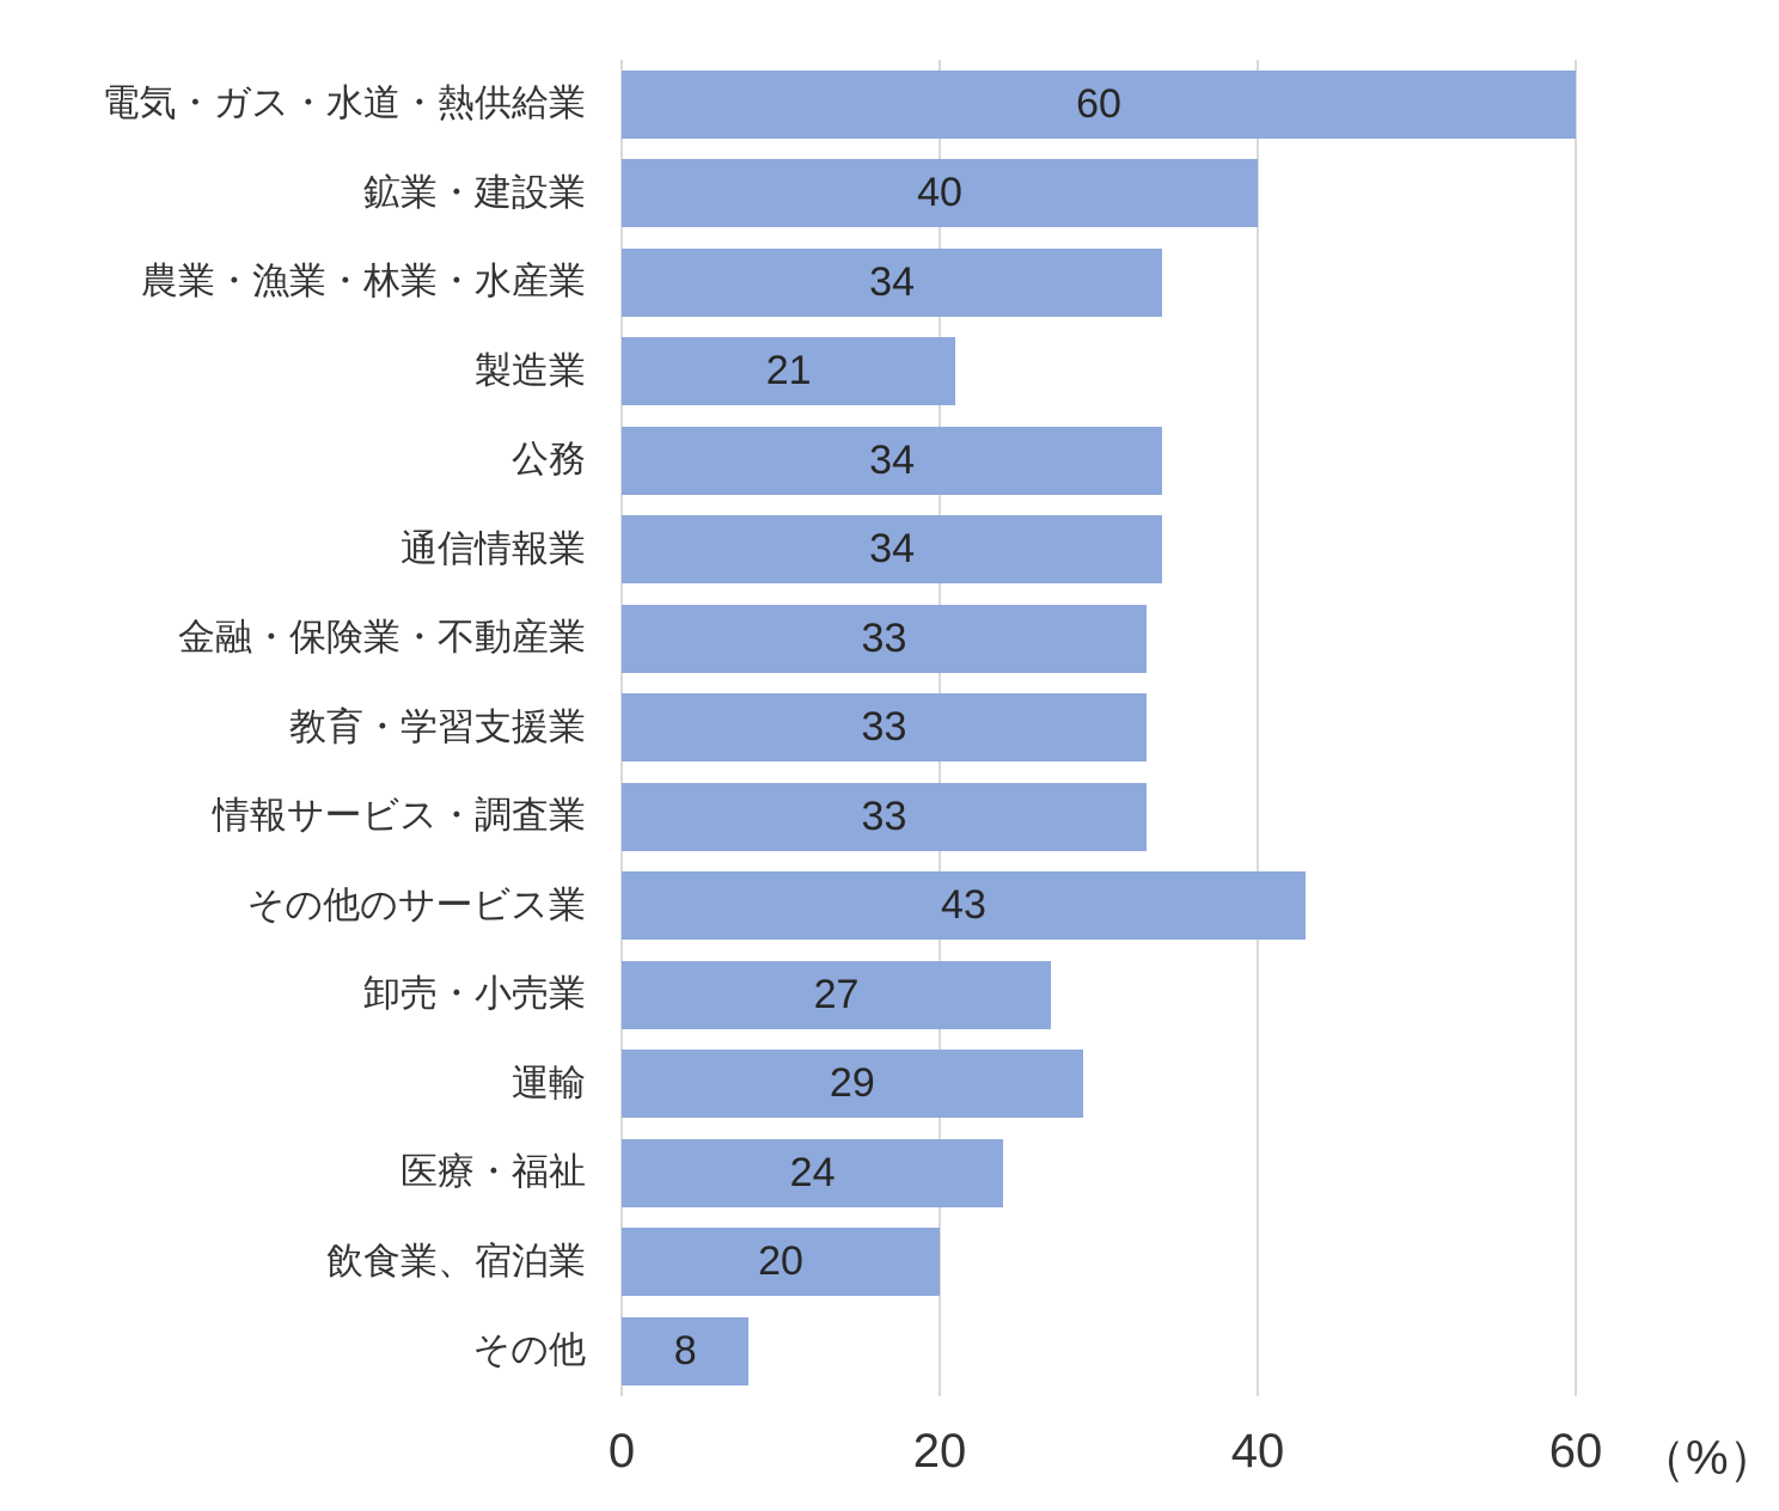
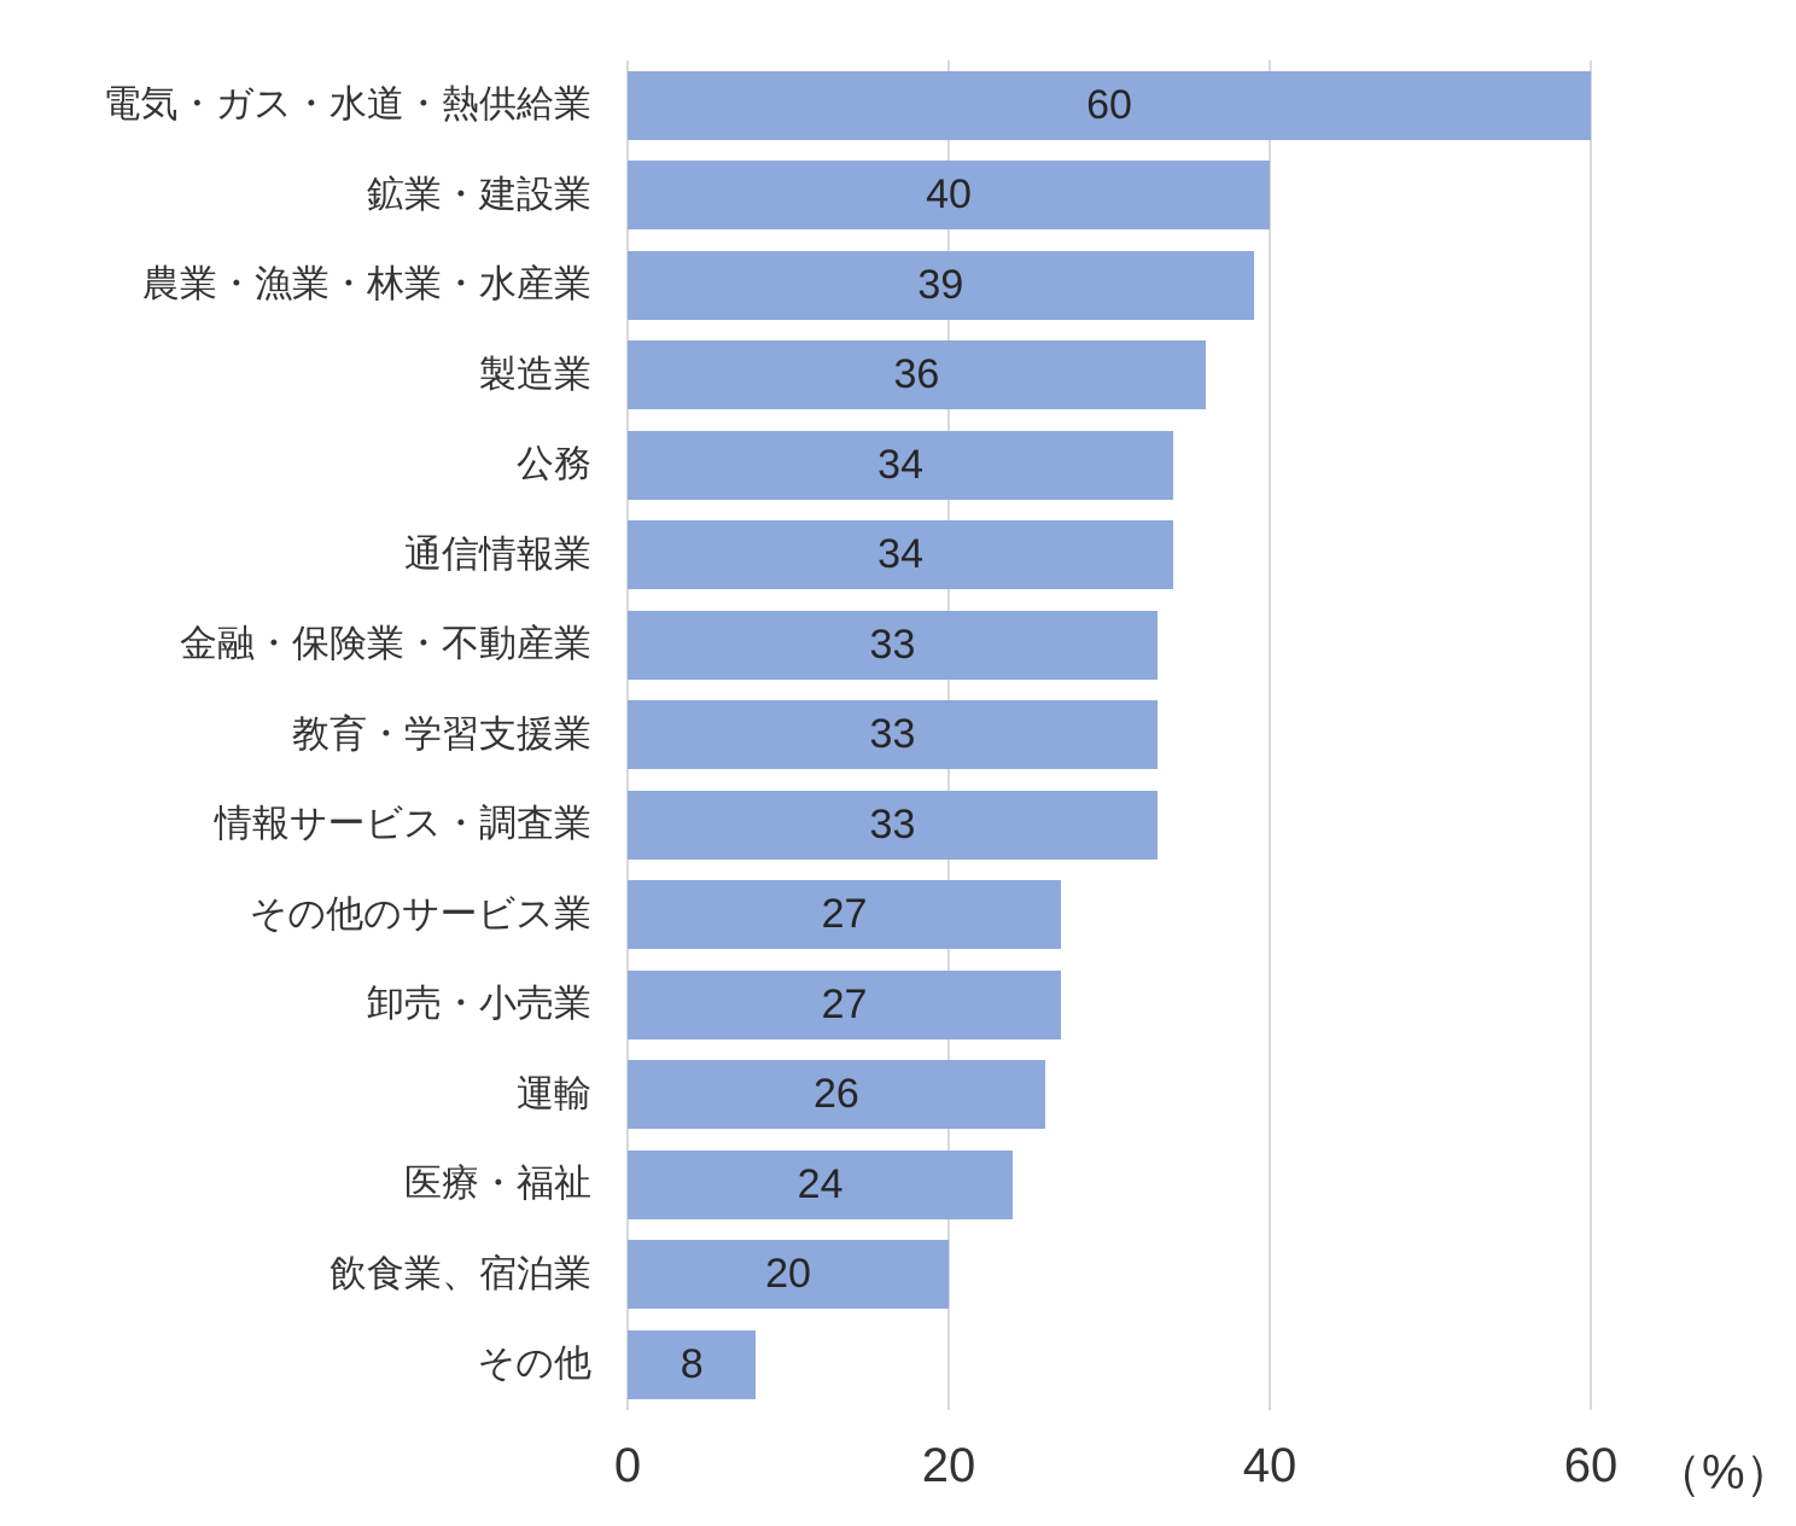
農業・漁業・林業・水産業: 34 -> 39
製造業: 21 -> 36
その他のサービス業: 43 -> 27
運輸: 29 -> 26
